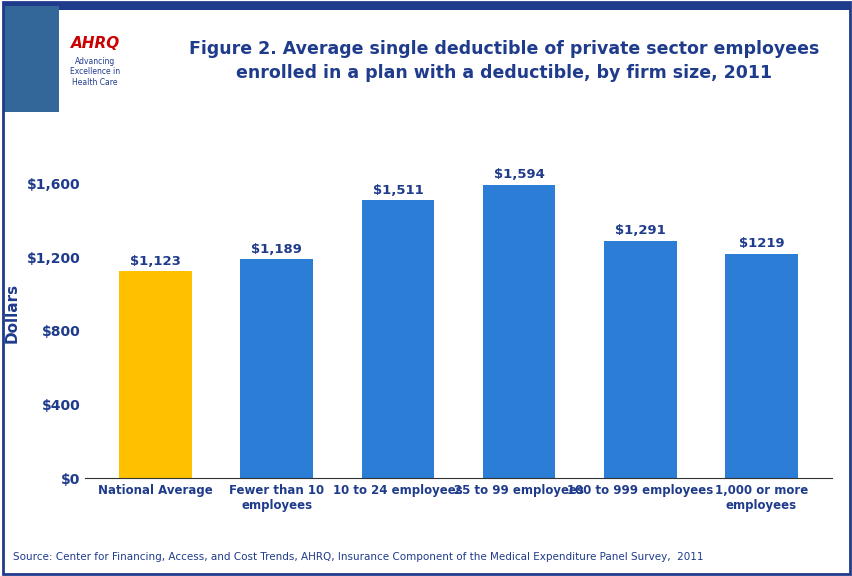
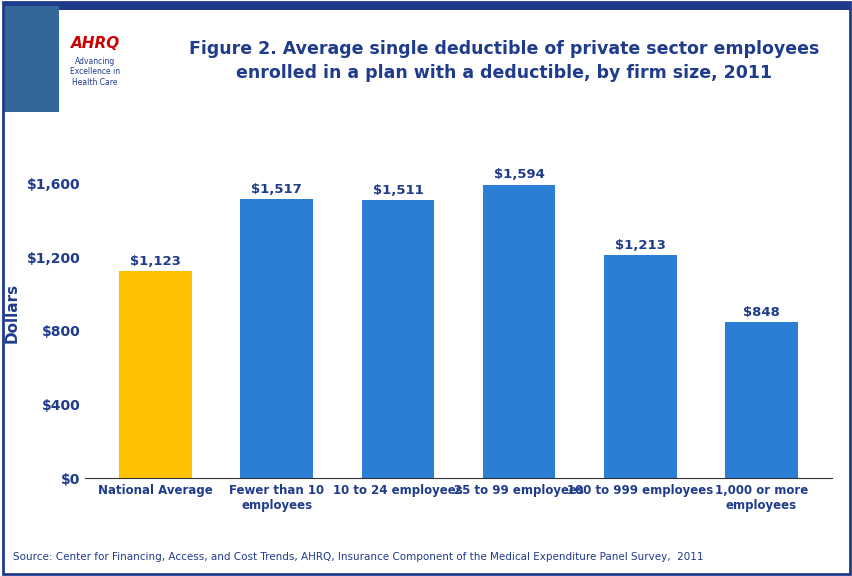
Fewer than 10 employees: $1,189 -> $1,517
100 to 999 employees: $1,291 -> $1,213
1,000 or more employees: $1219 -> $848
